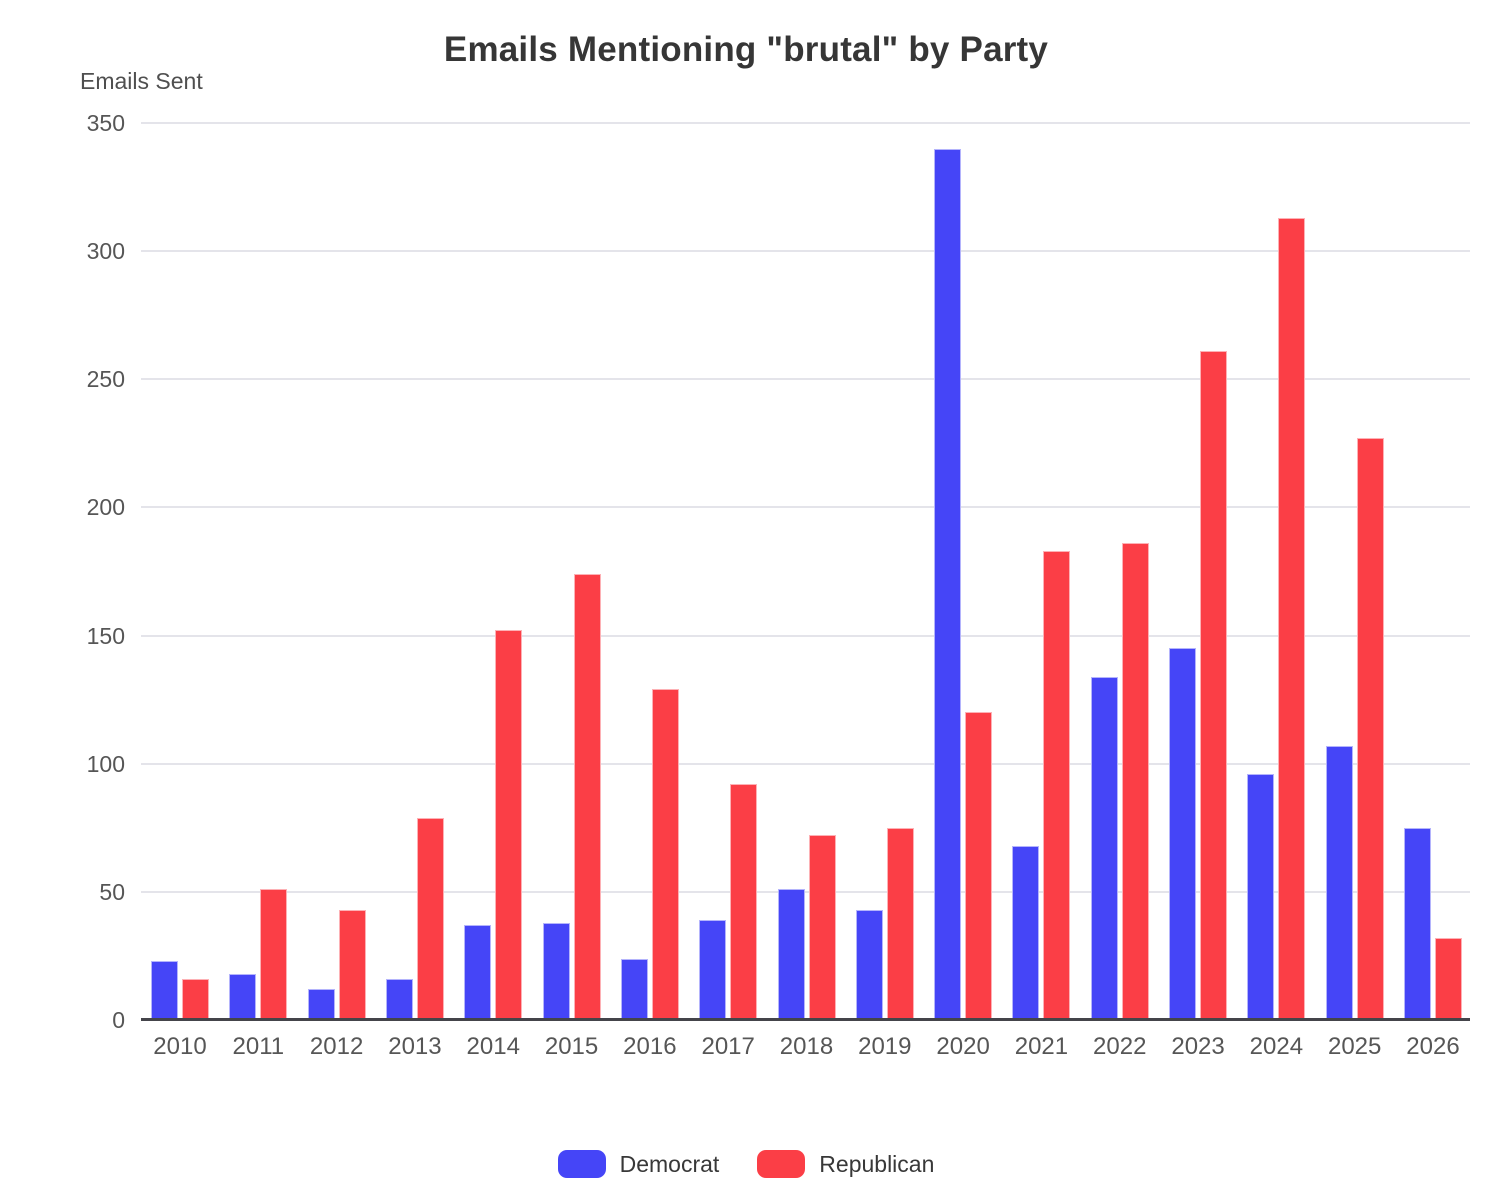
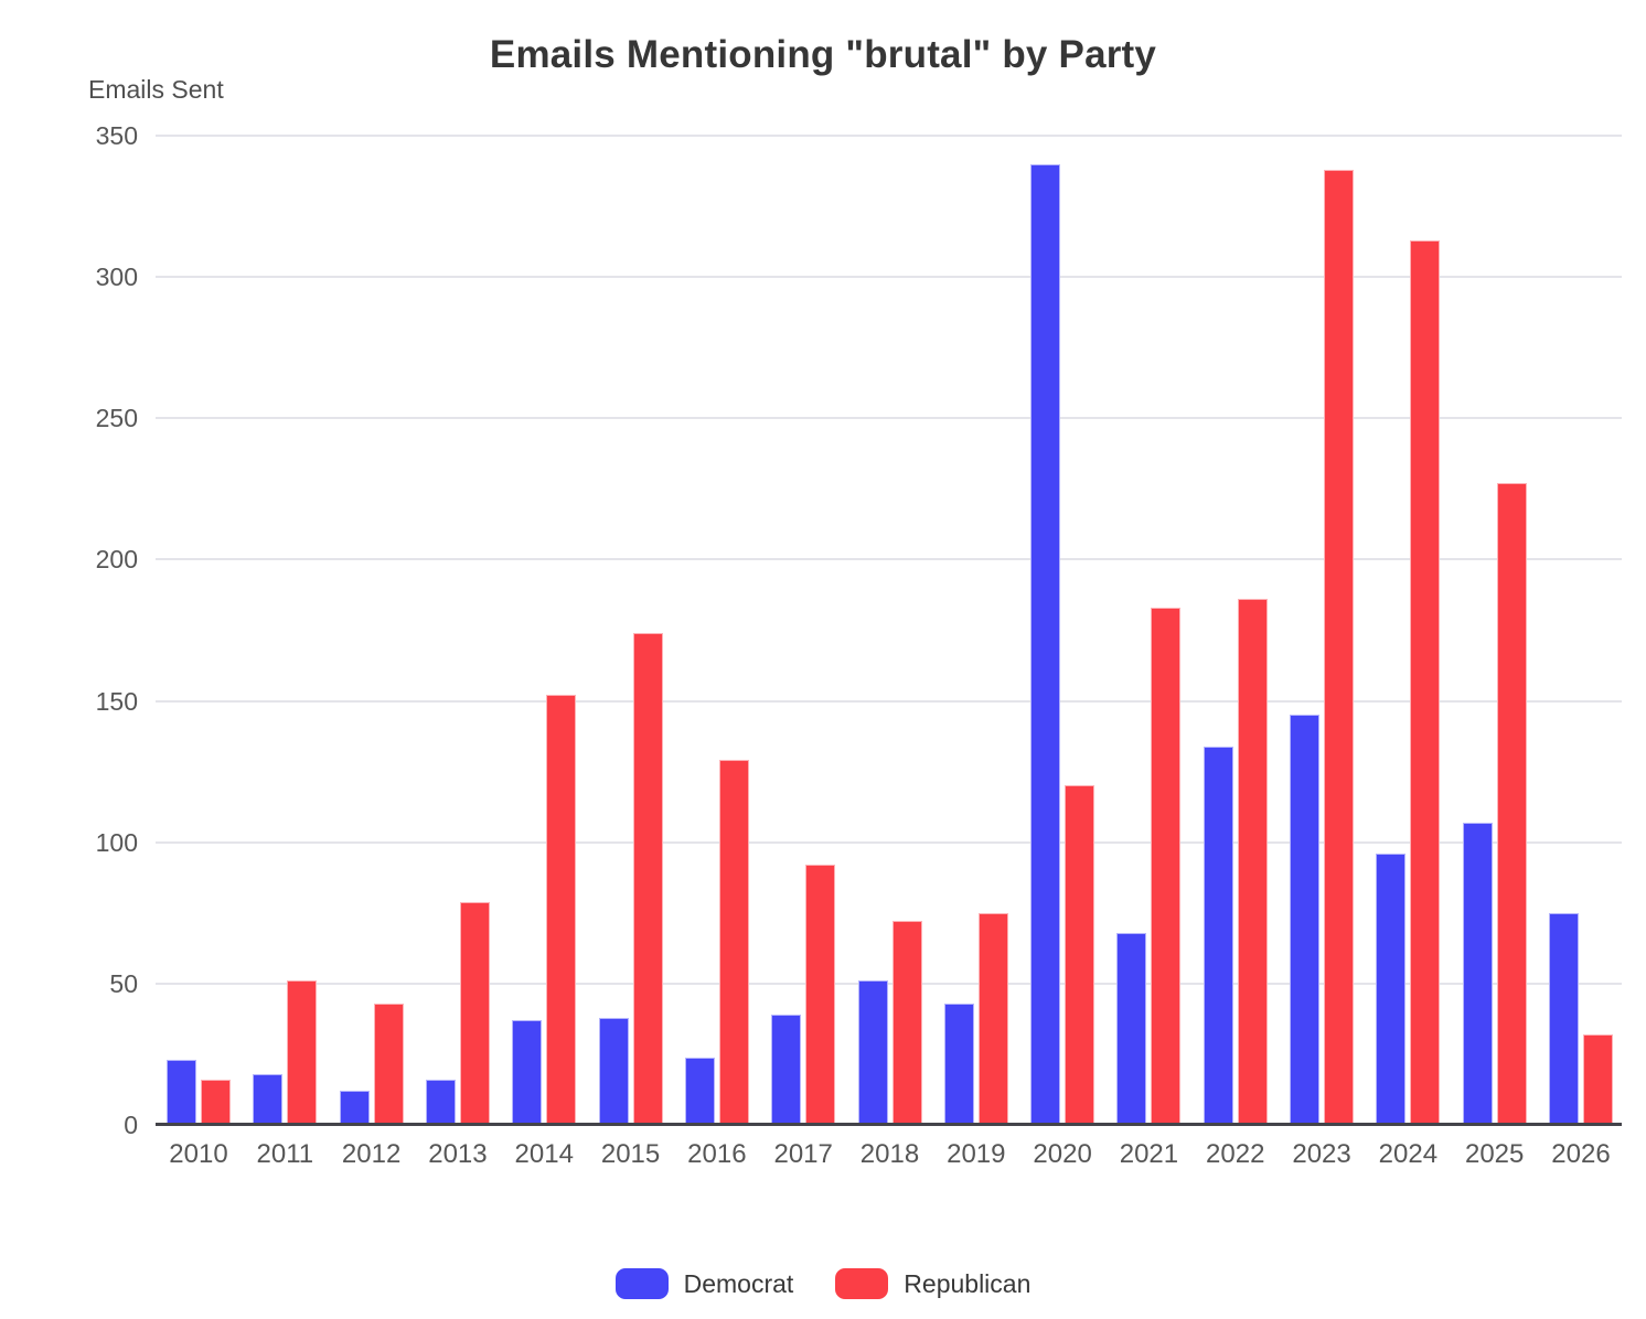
Republican/2023: 261 -> 338
